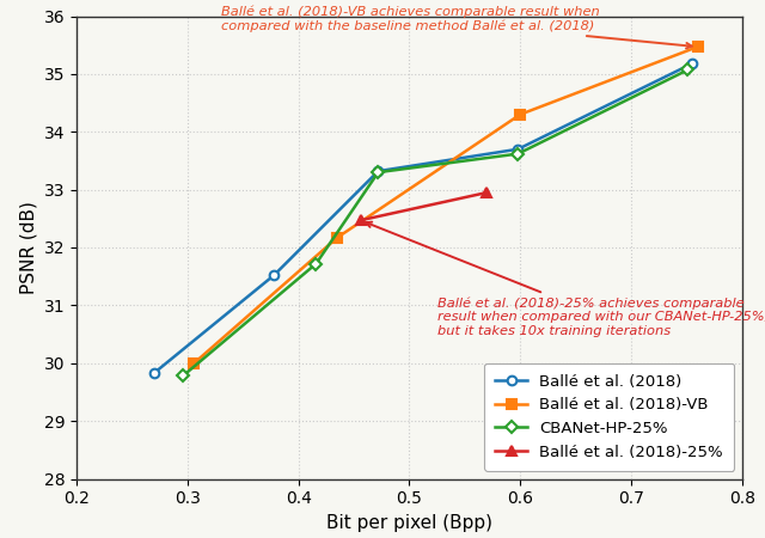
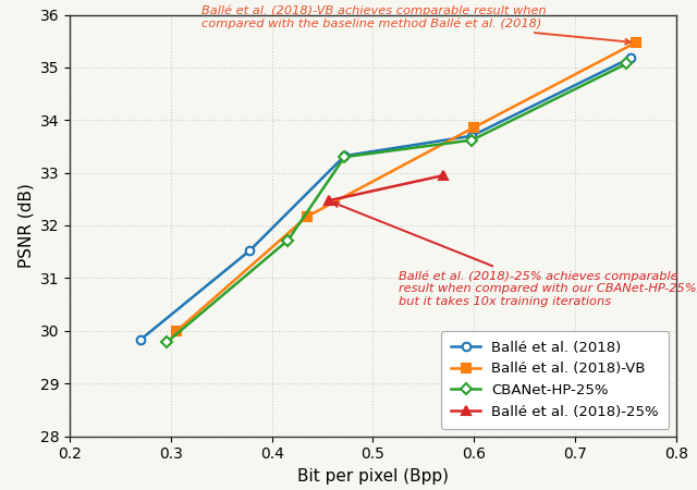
Ballé et al. (2018)-VB/0.6: 34.30 -> 33.86
